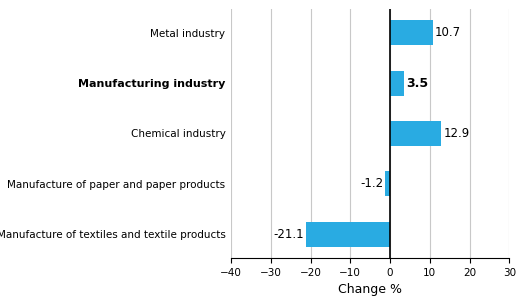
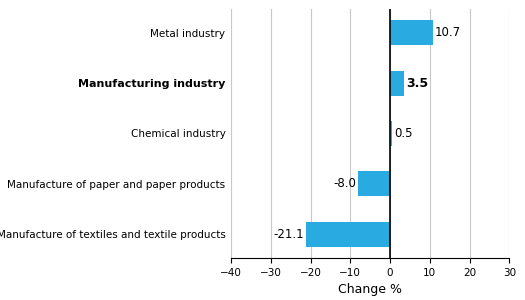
Chemical industry: 12.9 -> 0.5
Manufacture of paper and paper products: -1.2 -> -8.0
